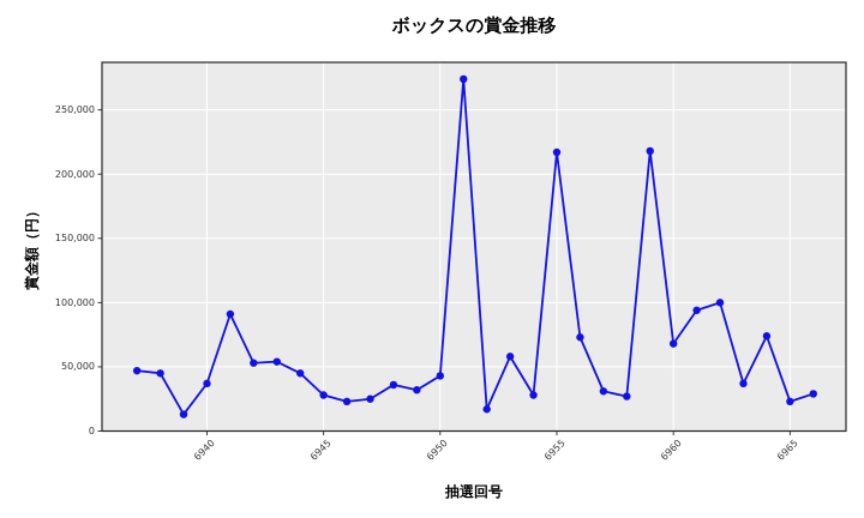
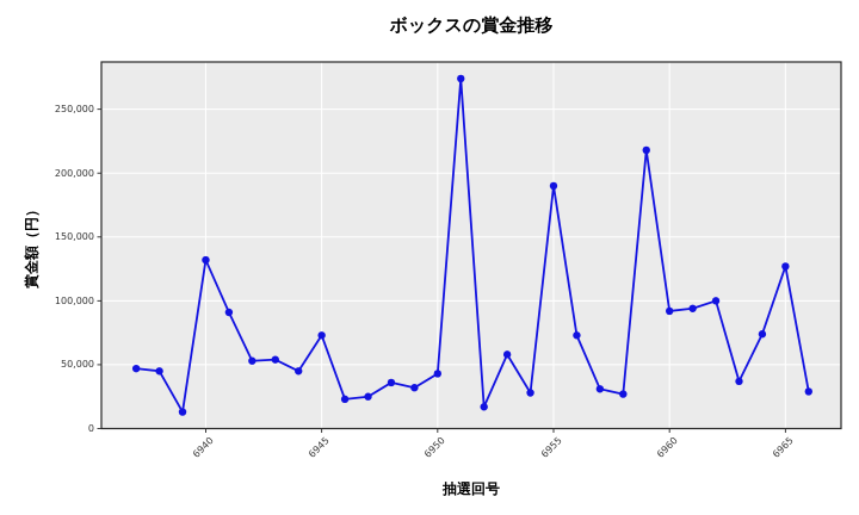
6940: 37000 -> 132000
6945: 28000 -> 73000
6955: 217000 -> 190000
6960: 68000 -> 92000
6965: 23000 -> 127000
